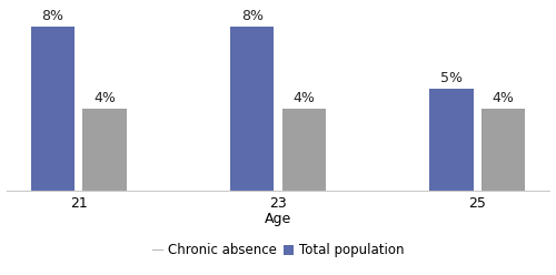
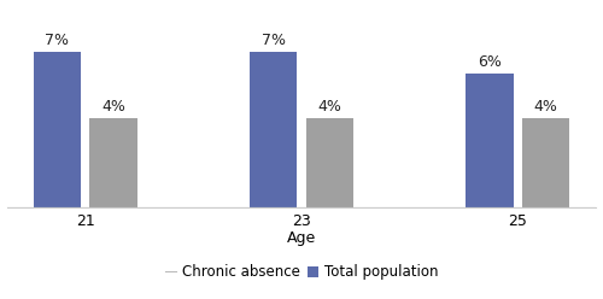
Total population/21: 8% -> 7%
Total population/23: 8% -> 7%
Total population/25: 5% -> 6%
